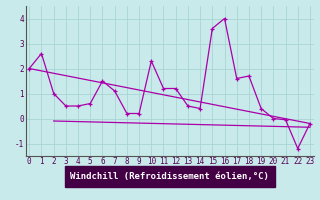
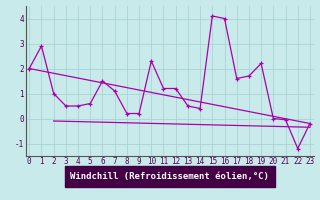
1: 2.60 -> 2.90
15: 3.60 -> 4.10
19: 0.40 -> 2.20
